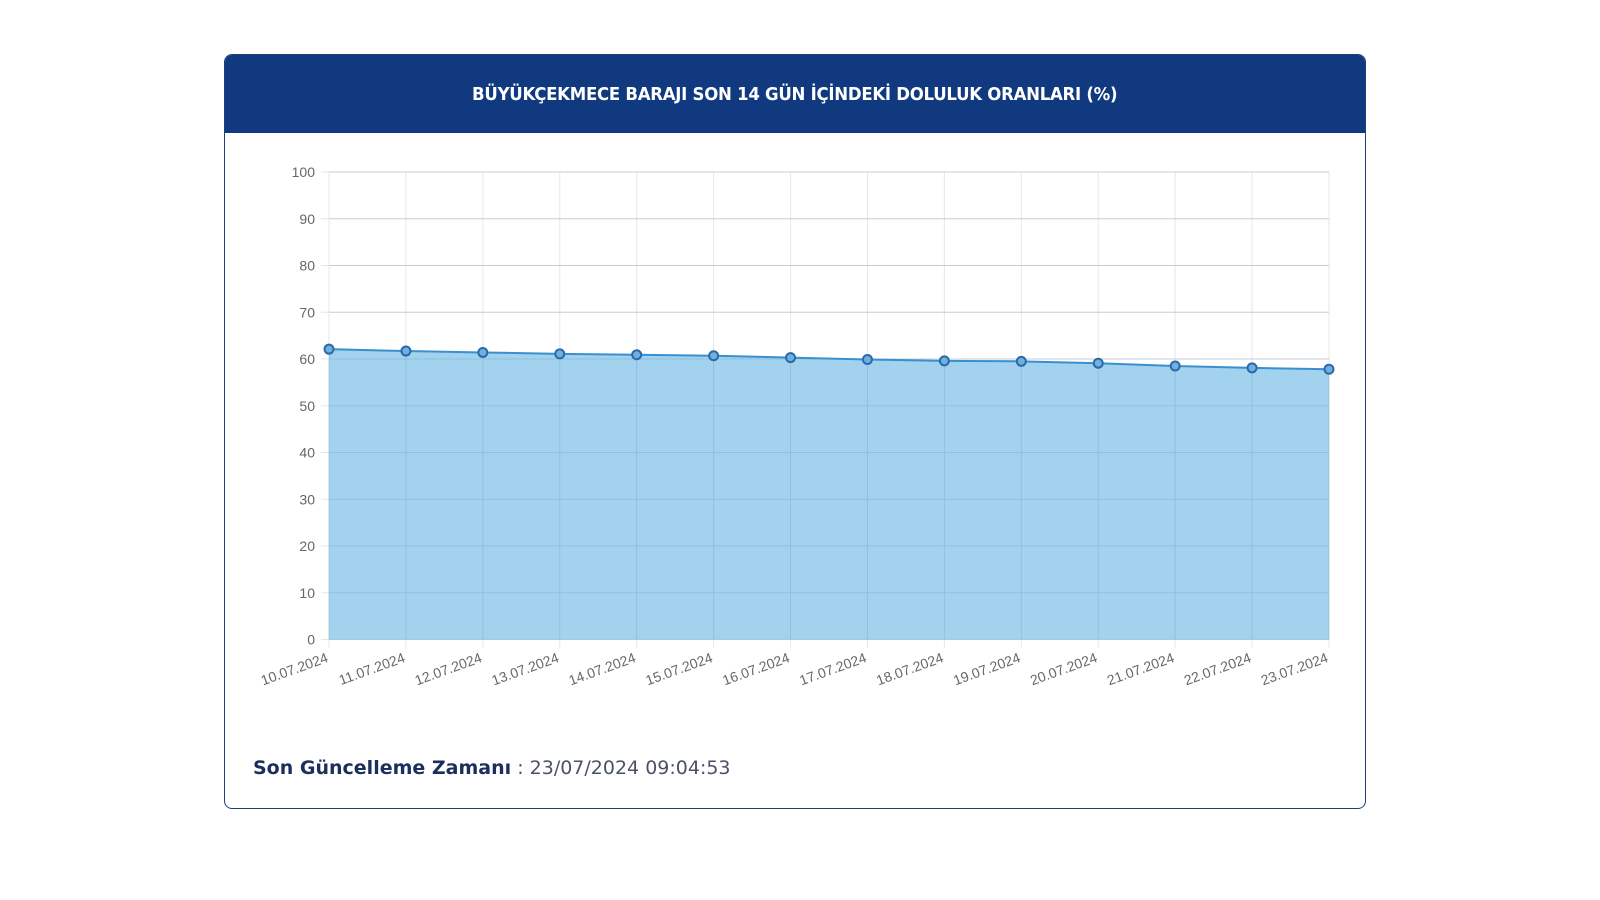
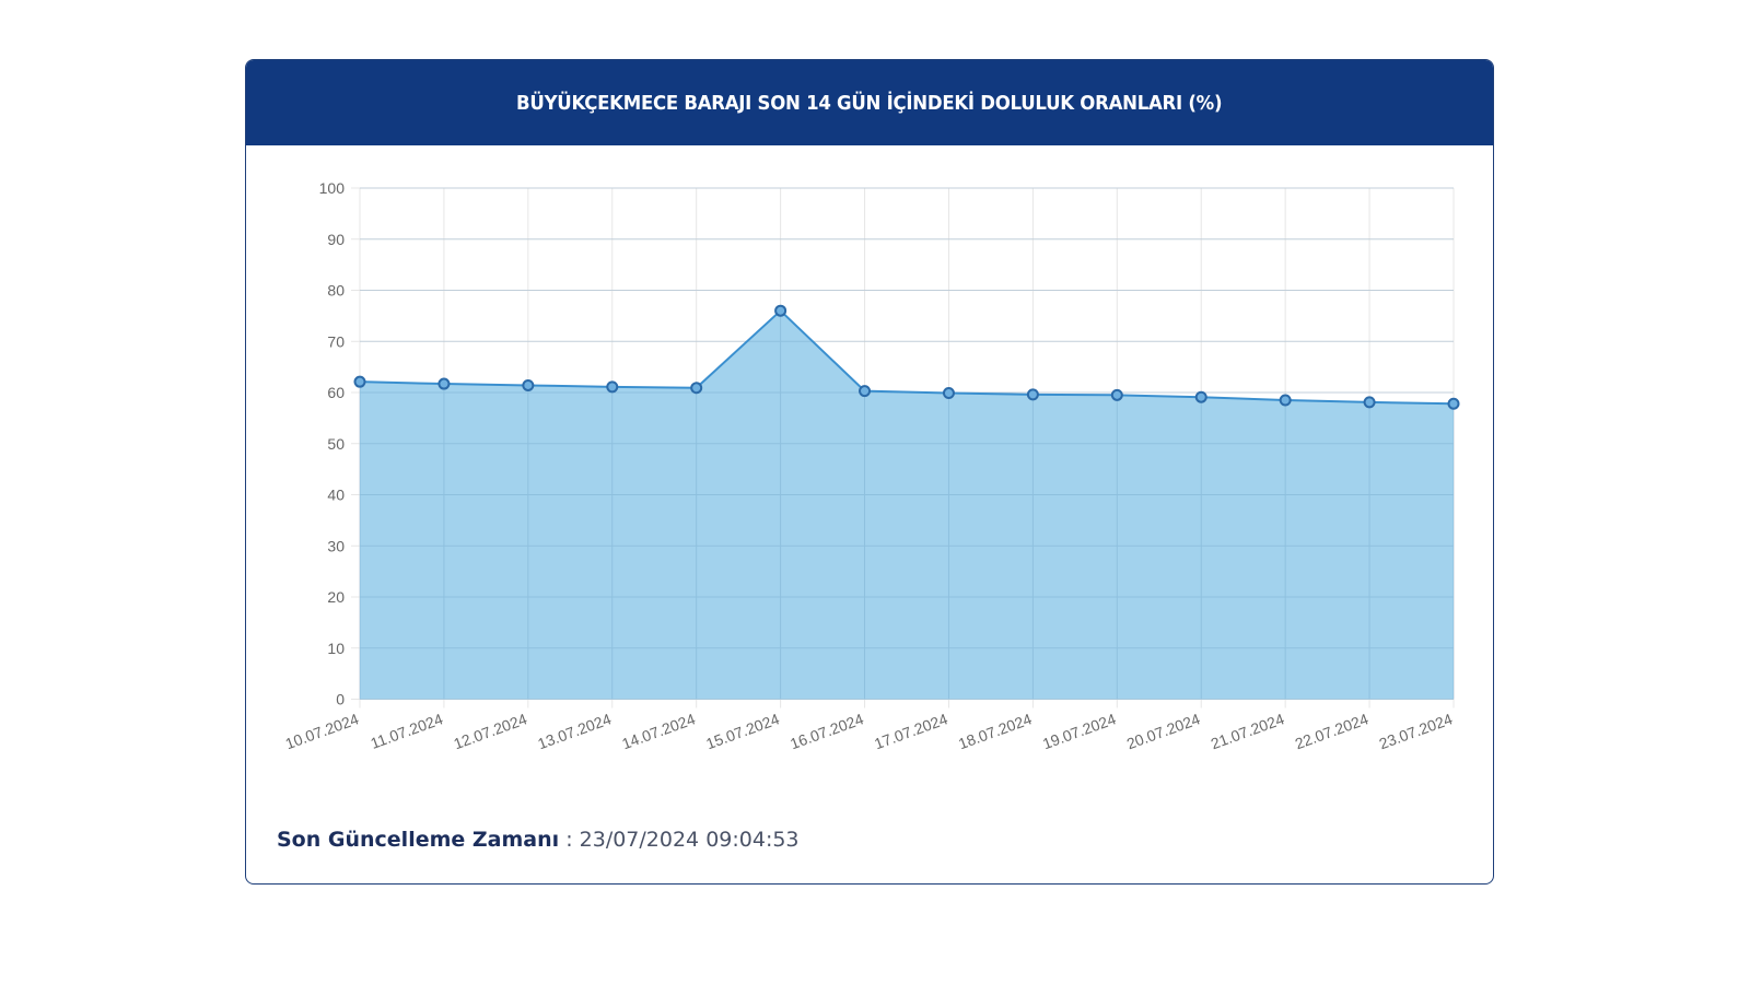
15.07.2024: 61 -> 76
